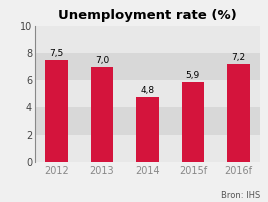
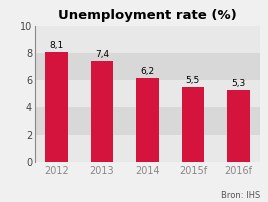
2012: 7,5 -> 8,1
2013: 7,0 -> 7,4
2014: 4,8 -> 6,2
2015f: 5,9 -> 5,5
2016f: 7,2 -> 5,3
